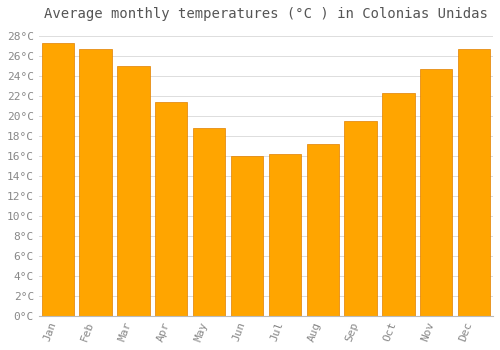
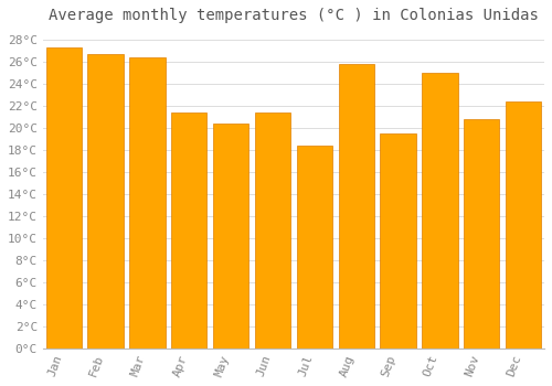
Mar: 25.0°C -> 26.4°C
May: 18.8°C -> 20.4°C
Jun: 16.0°C -> 21.4°C
Jul: 16.2°C -> 18.4°C
Aug: 17.2°C -> 25.8°C
Oct: 22.3°C -> 25.0°C
Nov: 24.7°C -> 20.8°C
Dec: 26.7°C -> 22.4°C
